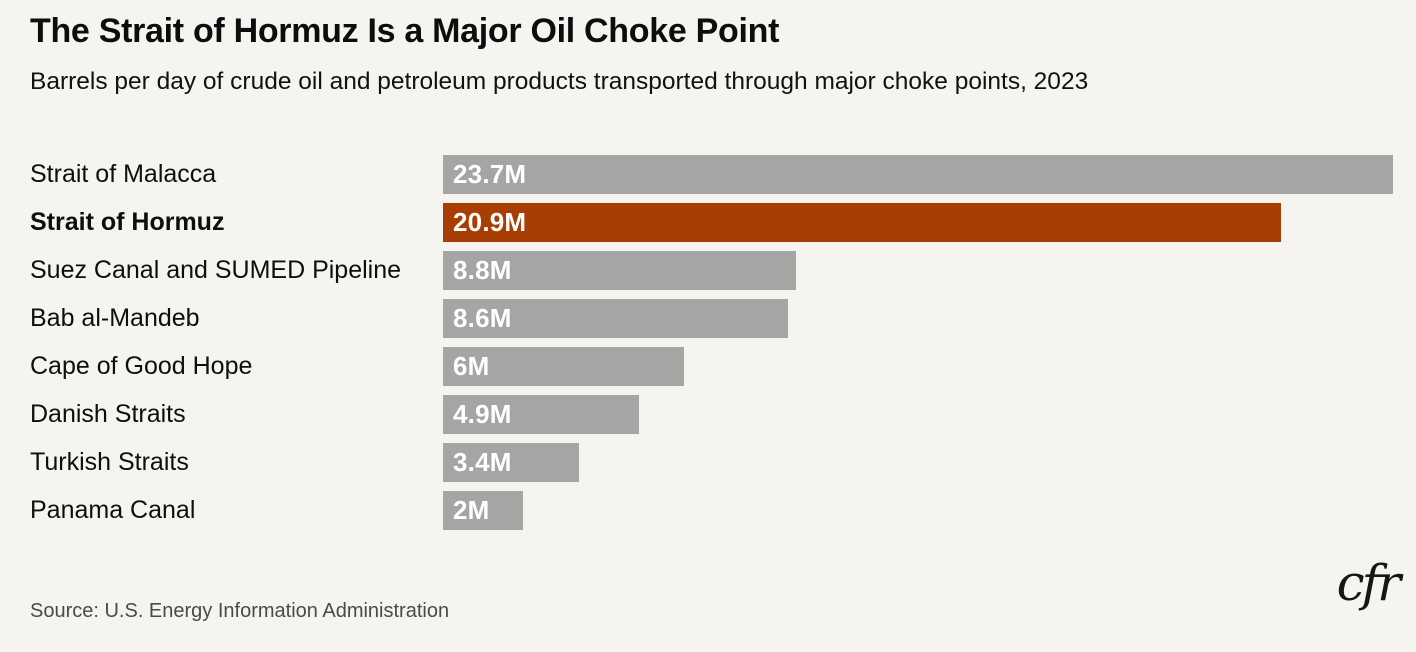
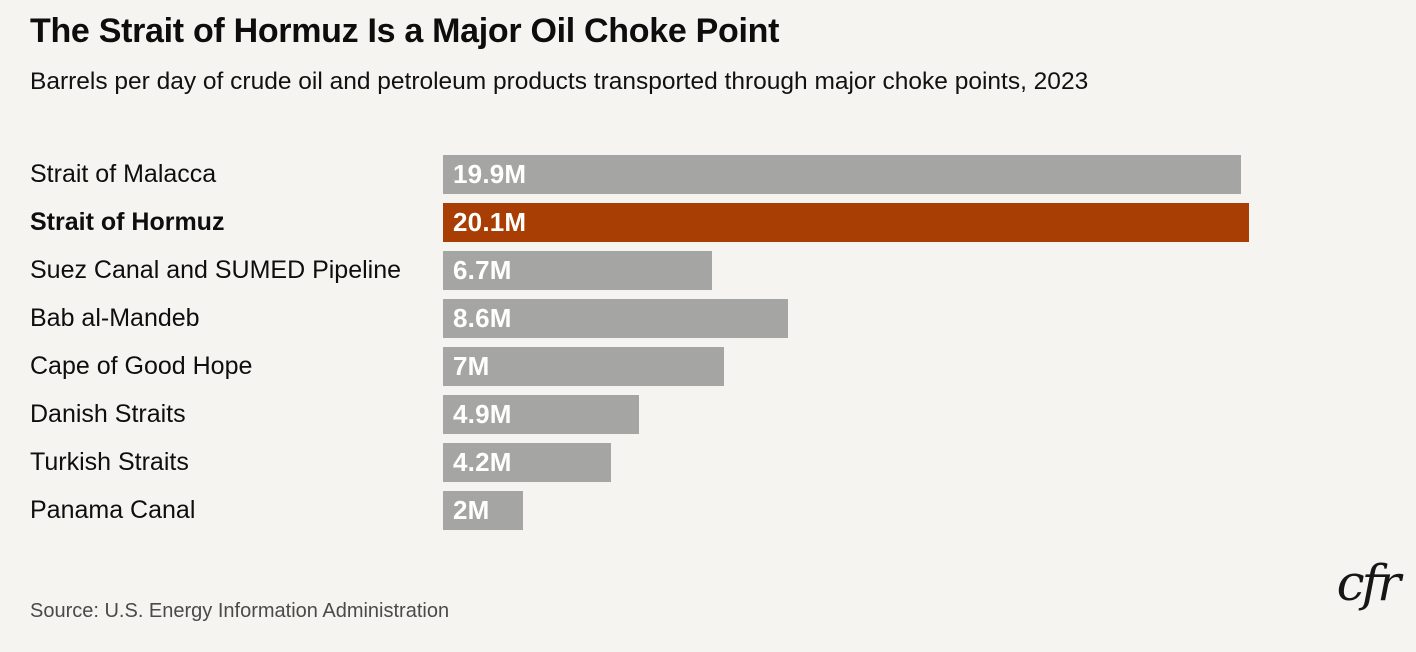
Strait of Malacca: 23.7M -> 19.9M
Strait of Hormuz: 20.9M -> 20.1M
Suez Canal and SUMED Pipeline: 8.8M -> 6.7M
Cape of Good Hope: 6M -> 7M
Turkish Straits: 3.4M -> 4.2M
